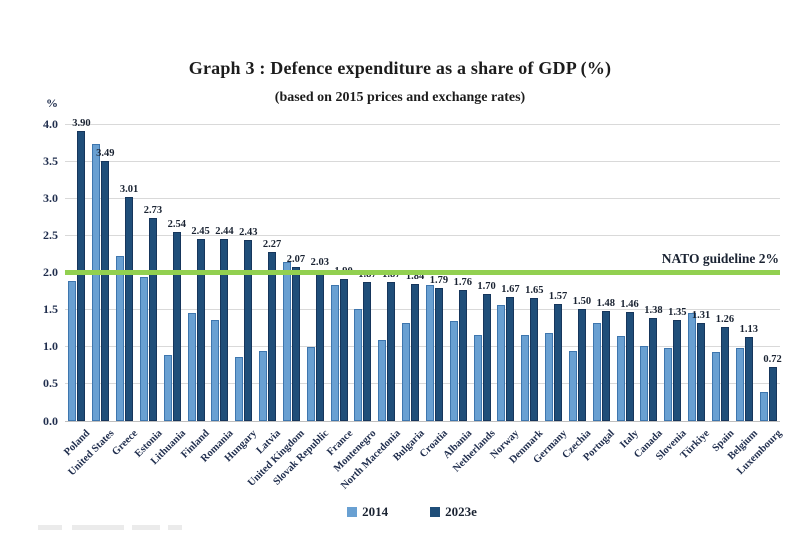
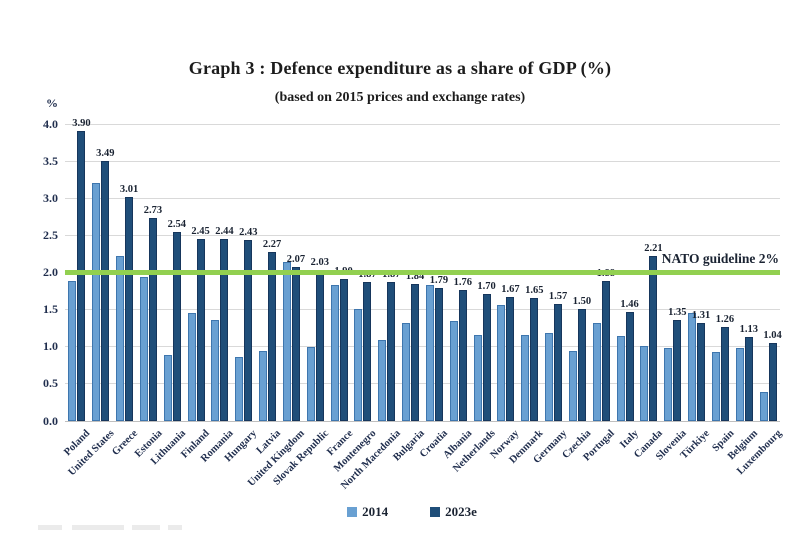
2014/United States: 3.7 -> 3.2
2023e/Portugal: 1.48 -> 1.88
2023e/Canada: 1.38 -> 2.21
2023e/Luxembourg: 0.72 -> 1.04
